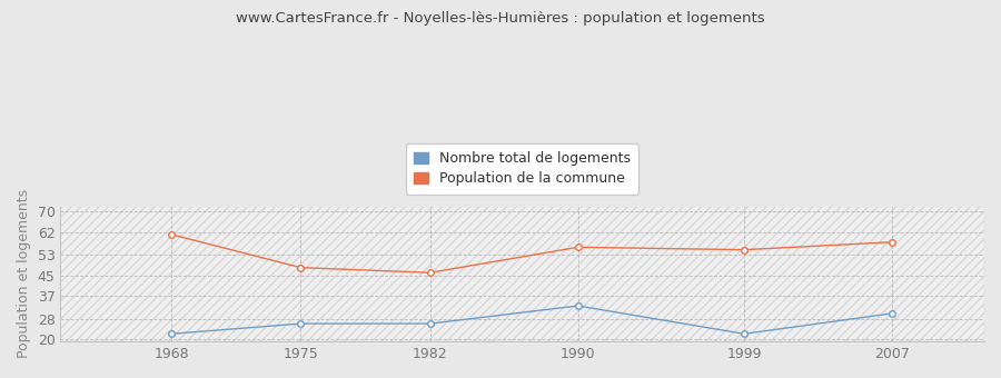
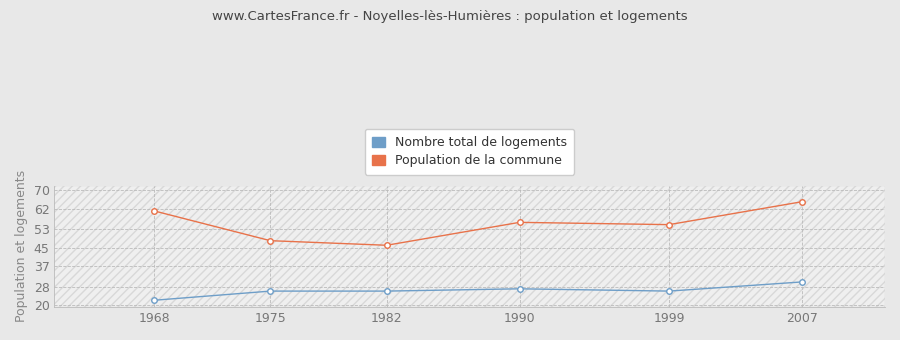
Nombre total de logements/1990: 33 -> 27
Nombre total de logements/1999: 22 -> 26
Population de la commune/2007: 58 -> 65
